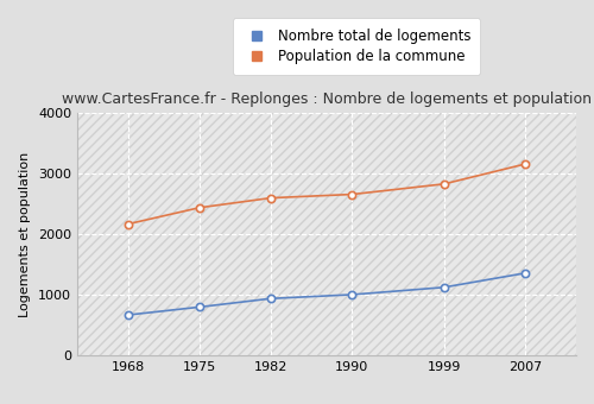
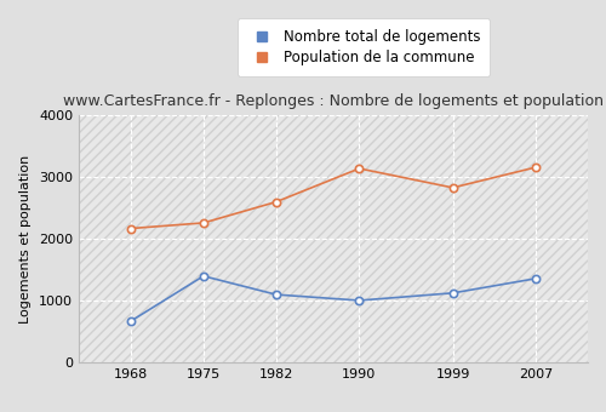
Nombre total de logements/1975: 800 -> 1400
Population de la commune/1975: 2440 -> 2260
Nombre total de logements/1982: 940 -> 1100
Population de la commune/1990: 2660 -> 3140
